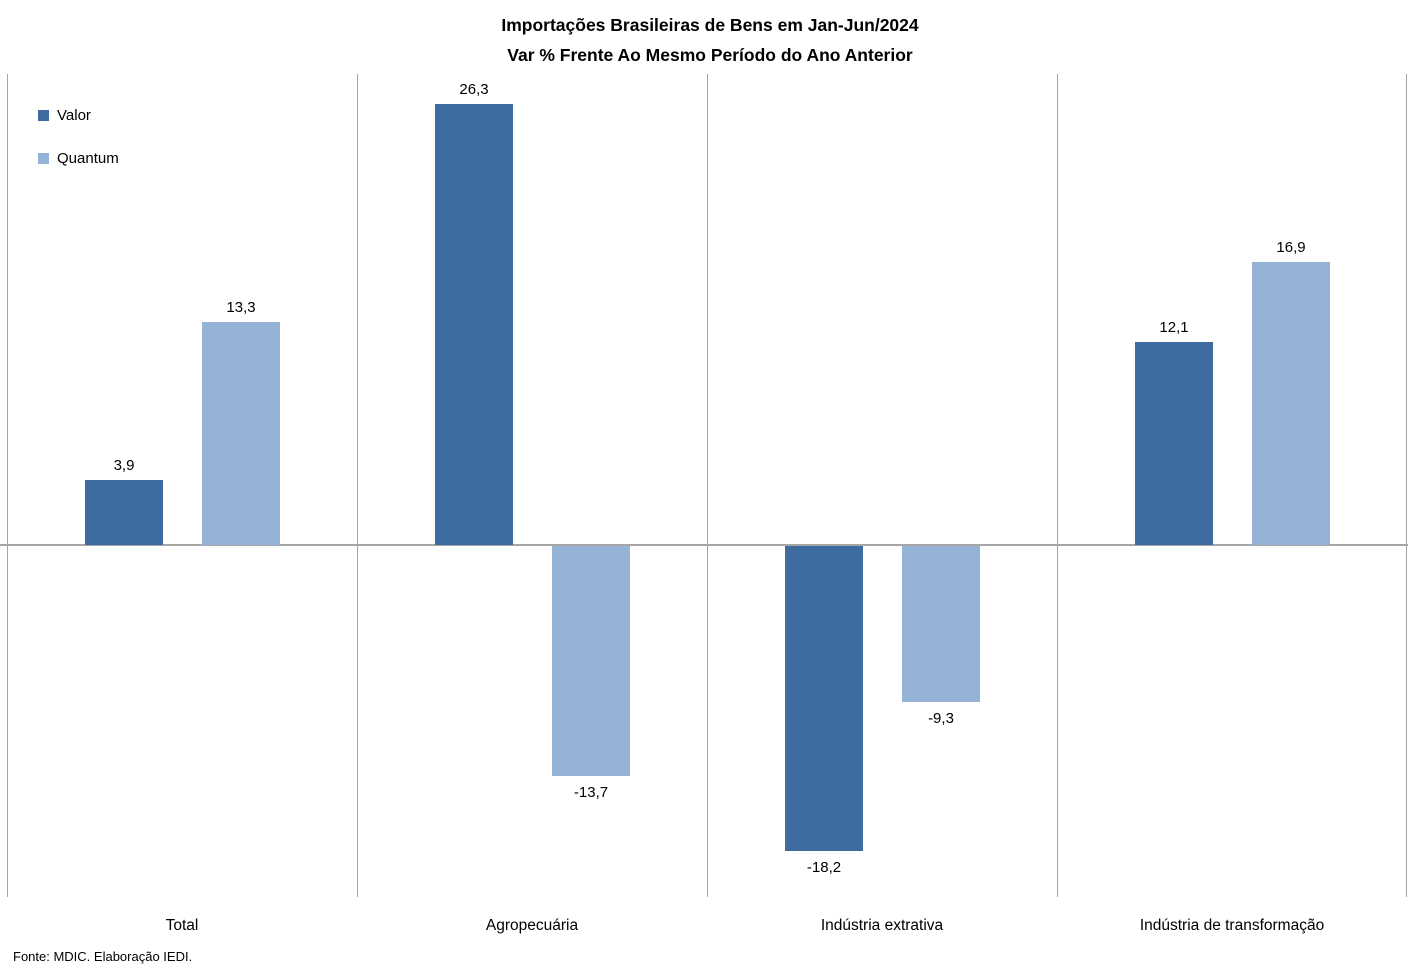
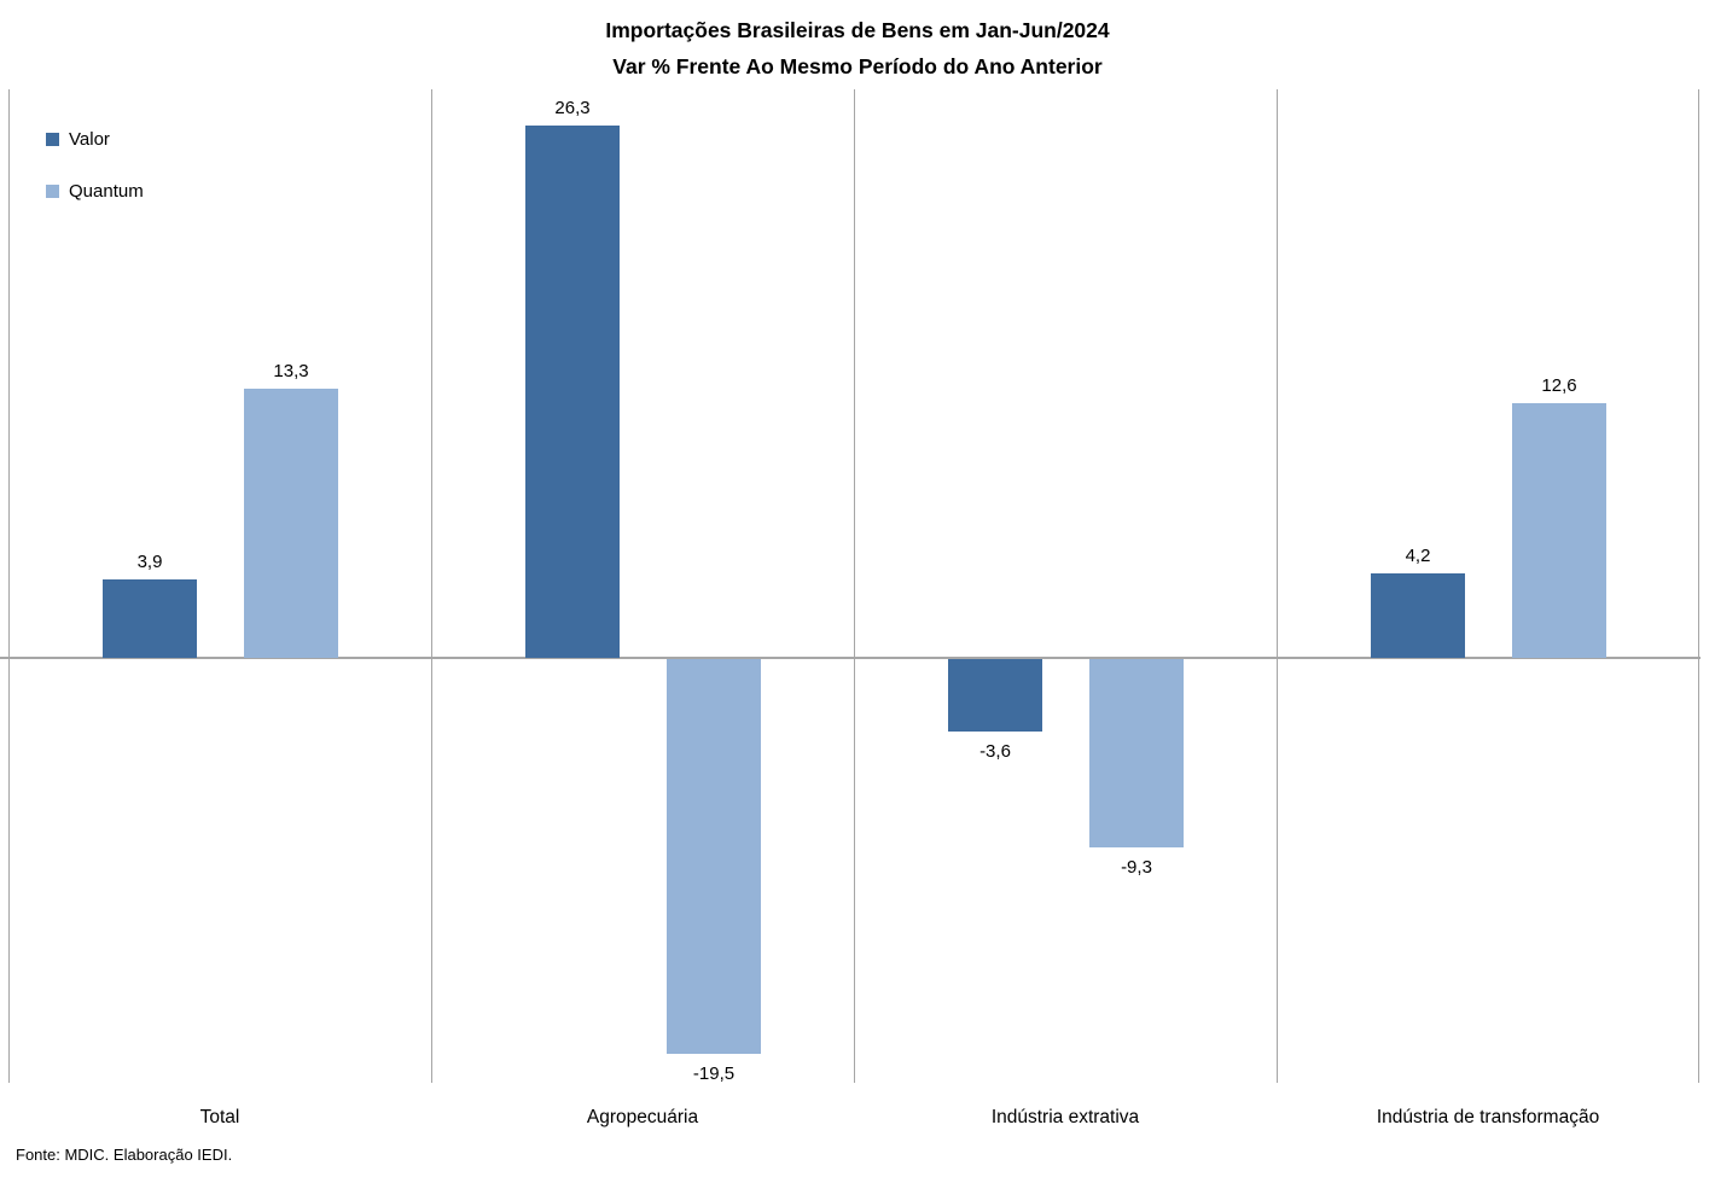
Quantum/Agropecuária: -13,7 -> -19,5
Valor/Indústria extrativa: -18,2 -> -3,6
Valor/Indústria de transformação: 12,1 -> 4,2
Quantum/Indústria de transformação: 16,9 -> 12,6
